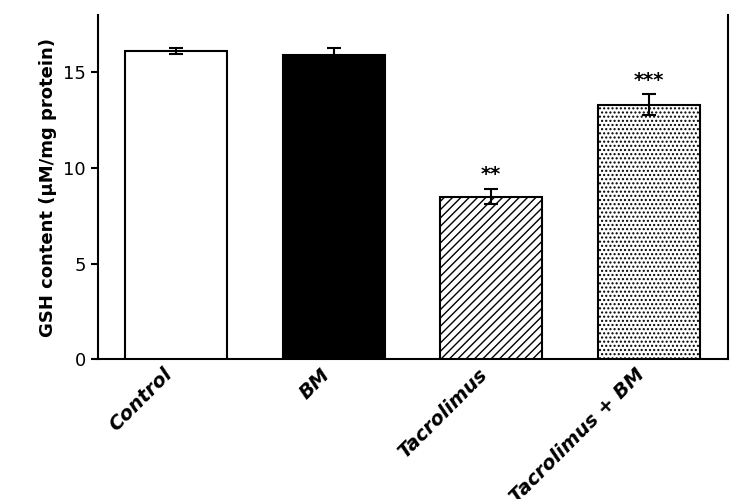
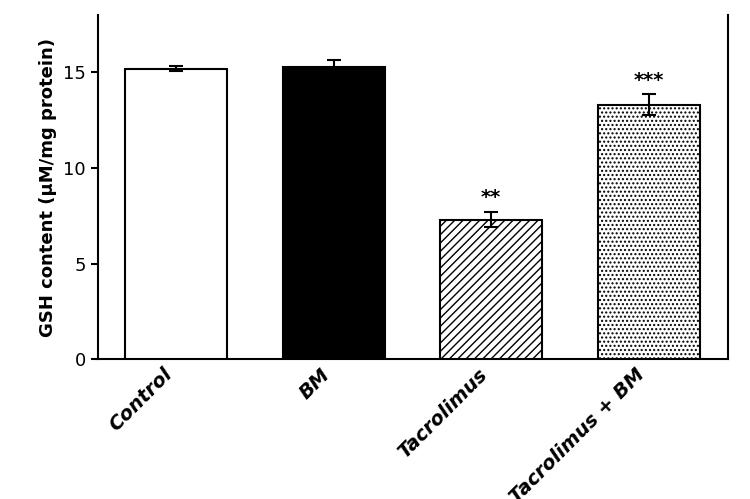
Control: 16.1 -> 15.2
BM: 15.9 -> 15.3
Tacrolimus: 8.5 -> 7.3
